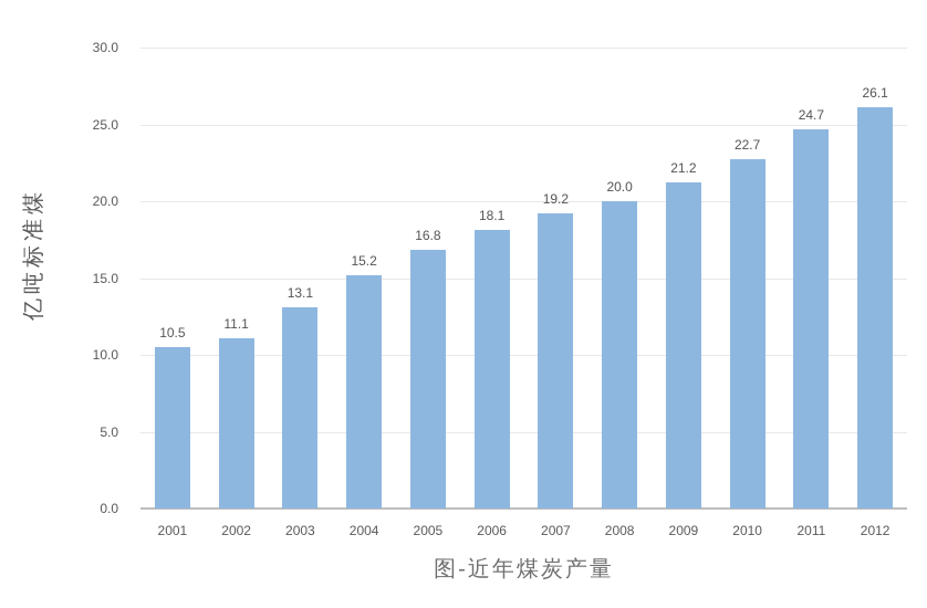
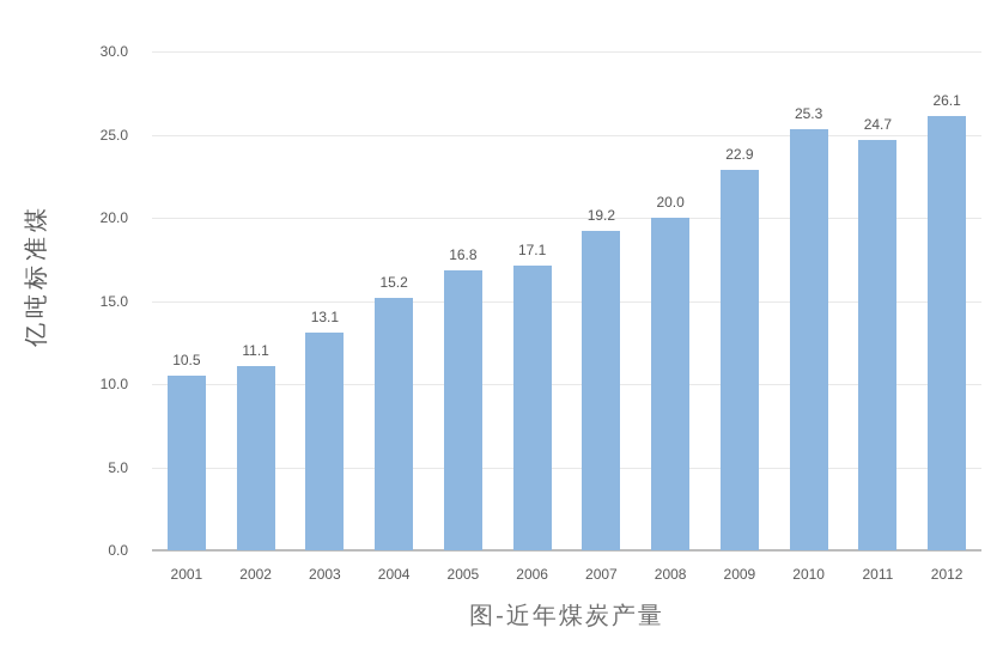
2006: 18.1 -> 17.1
2009: 21.2 -> 22.9
2010: 22.7 -> 25.3
